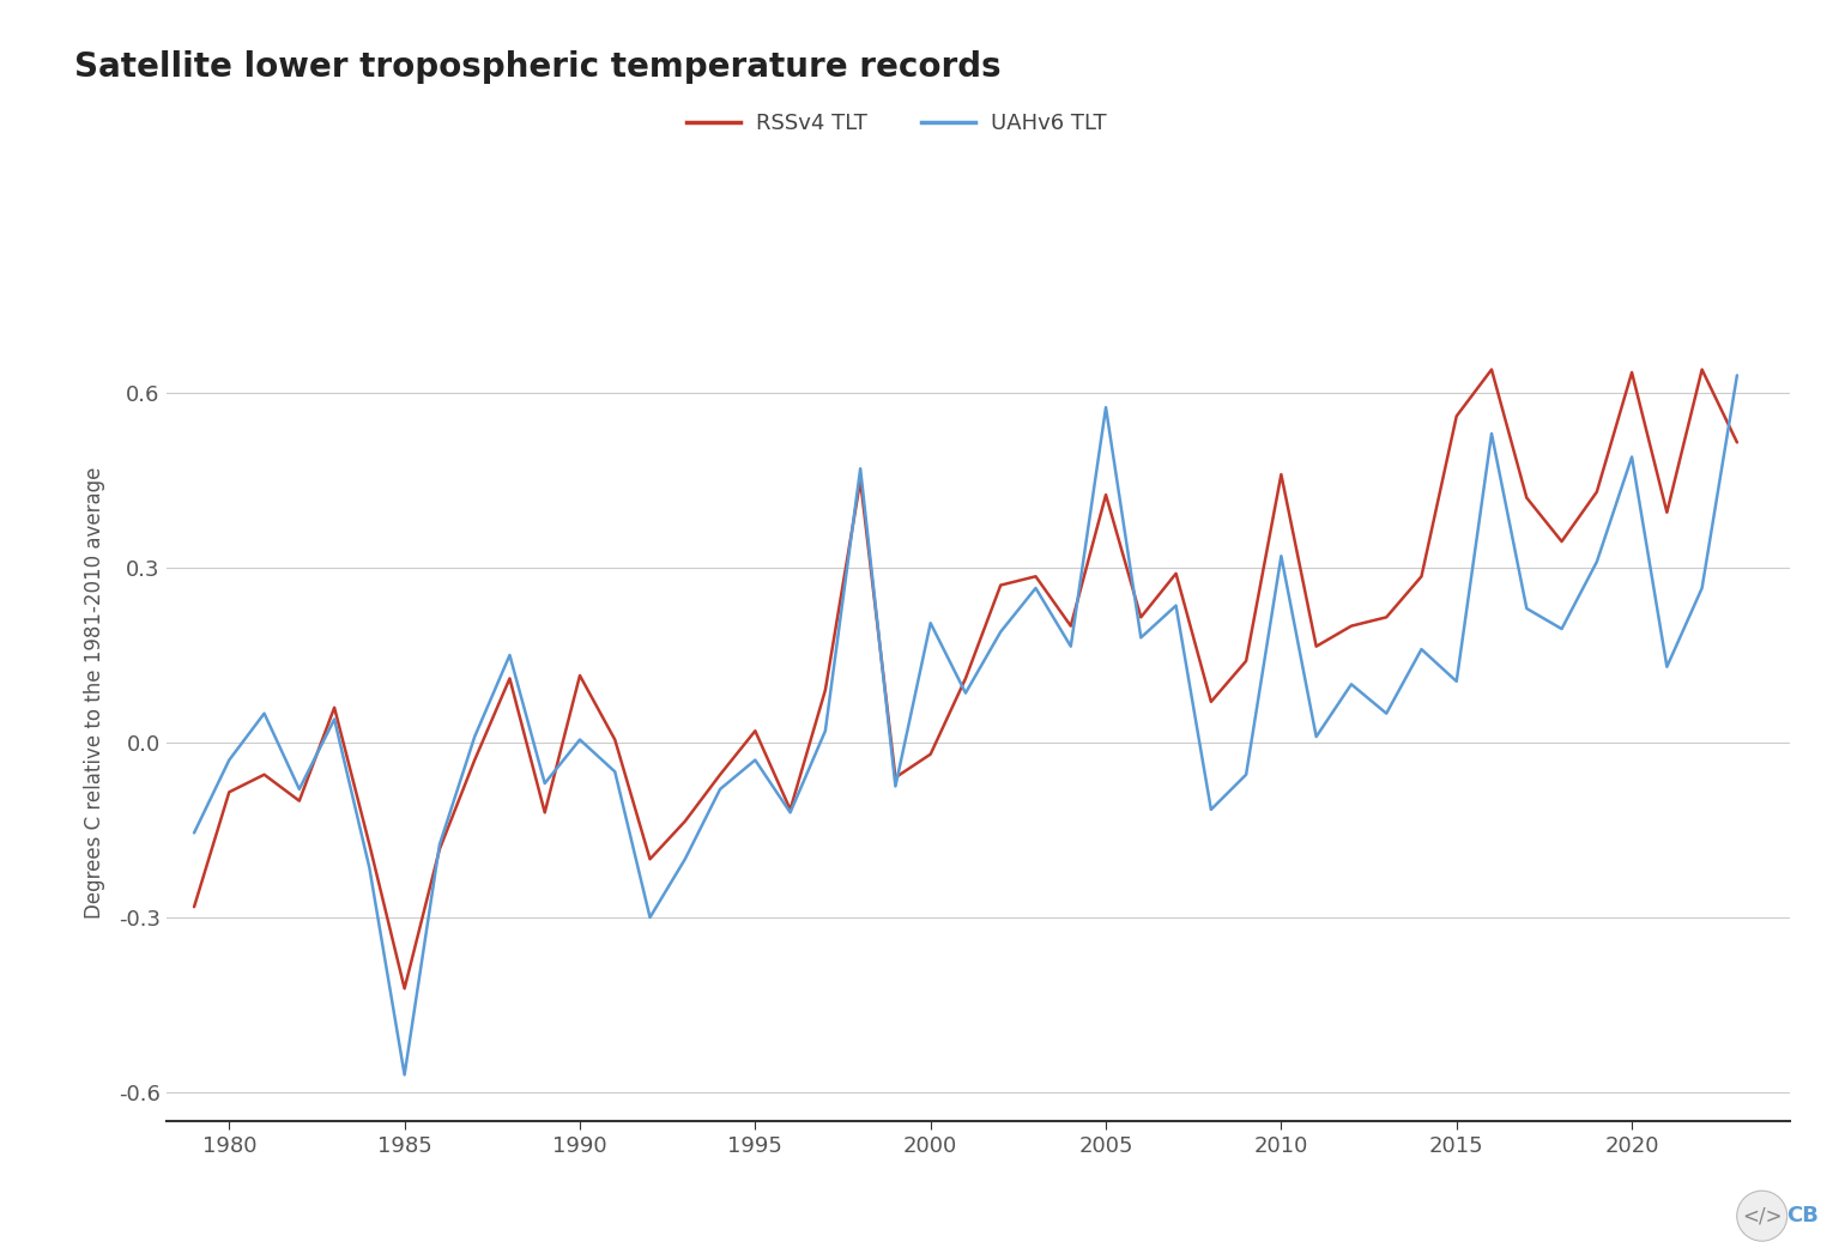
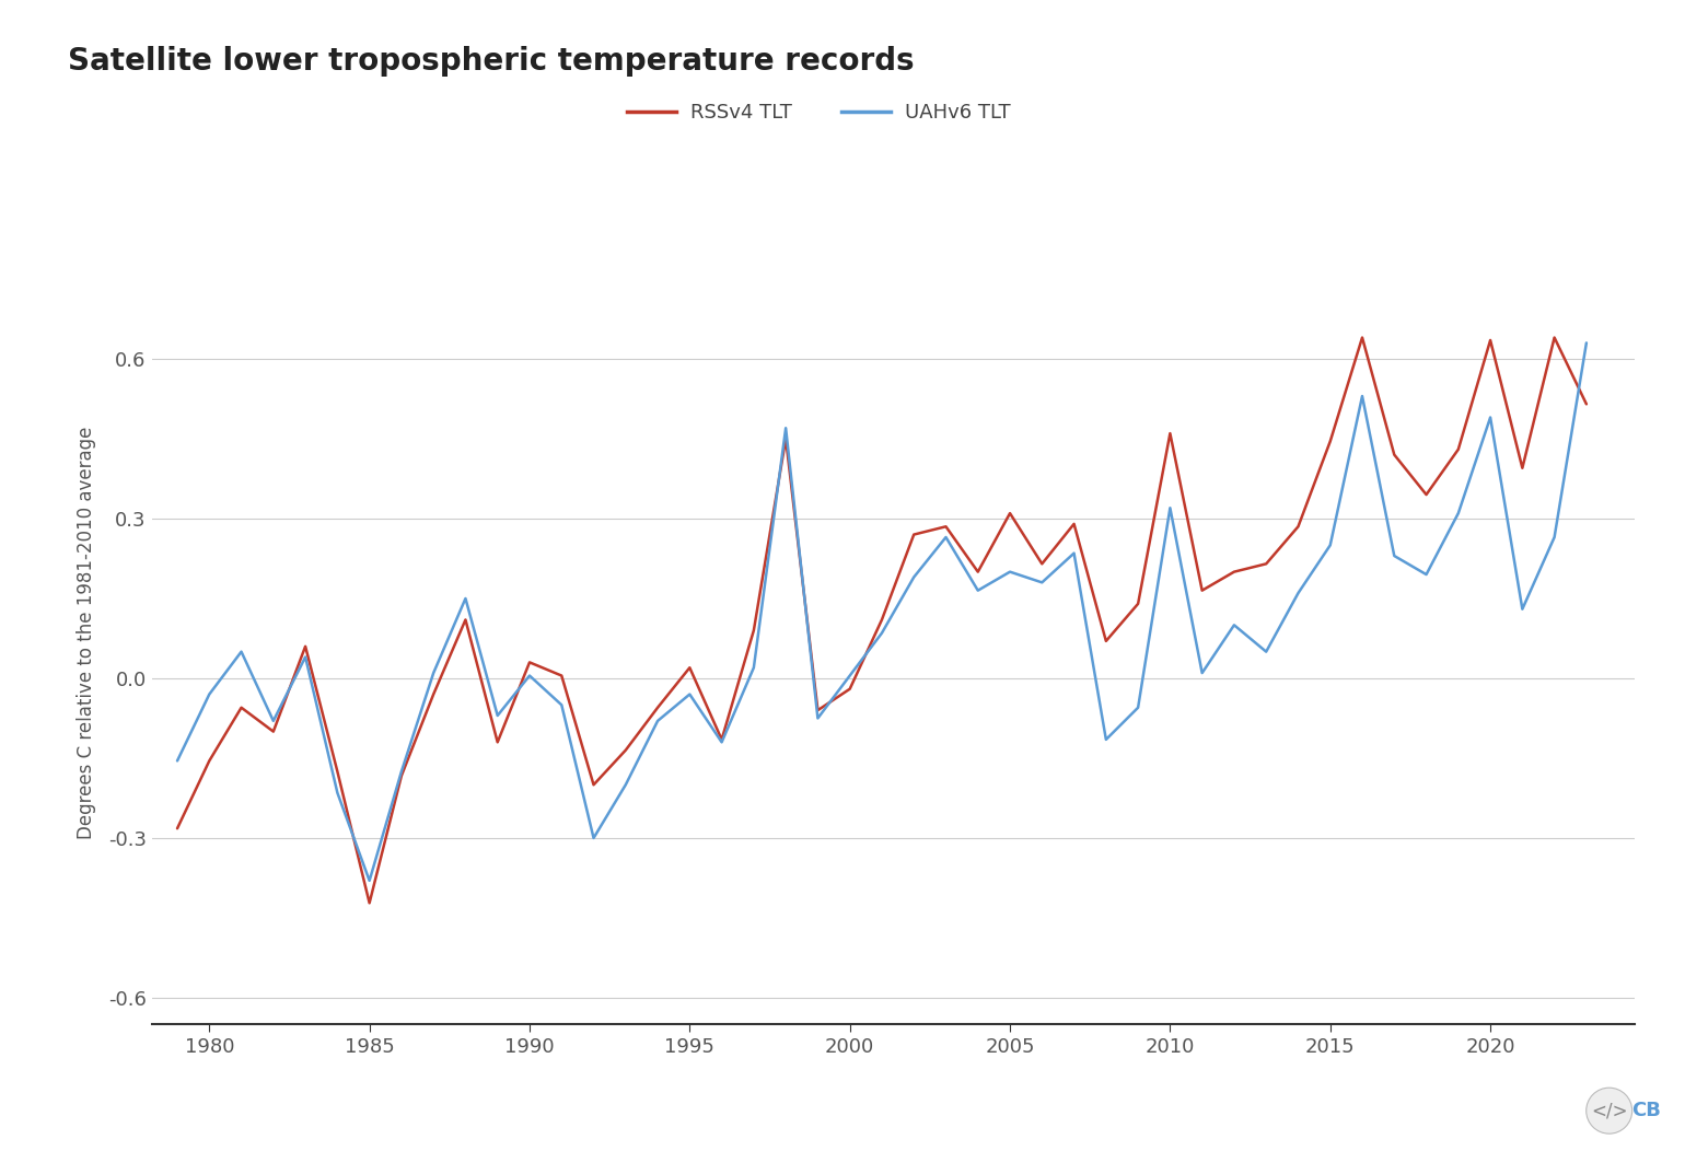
RSSv4 TLT/1980: -0.085 -> -0.155
UAHv6 TLT/1985: -0.570 -> -0.380
RSSv4 TLT/1990: 0.115 -> 0.030
UAHv6 TLT/2000: 0.205 -> 0.005
RSSv4 TLT/2005: 0.425 -> 0.310
UAHv6 TLT/2005: 0.575 -> 0.200
RSSv4 TLT/2015: 0.560 -> 0.445
UAHv6 TLT/2015: 0.105 -> 0.250
